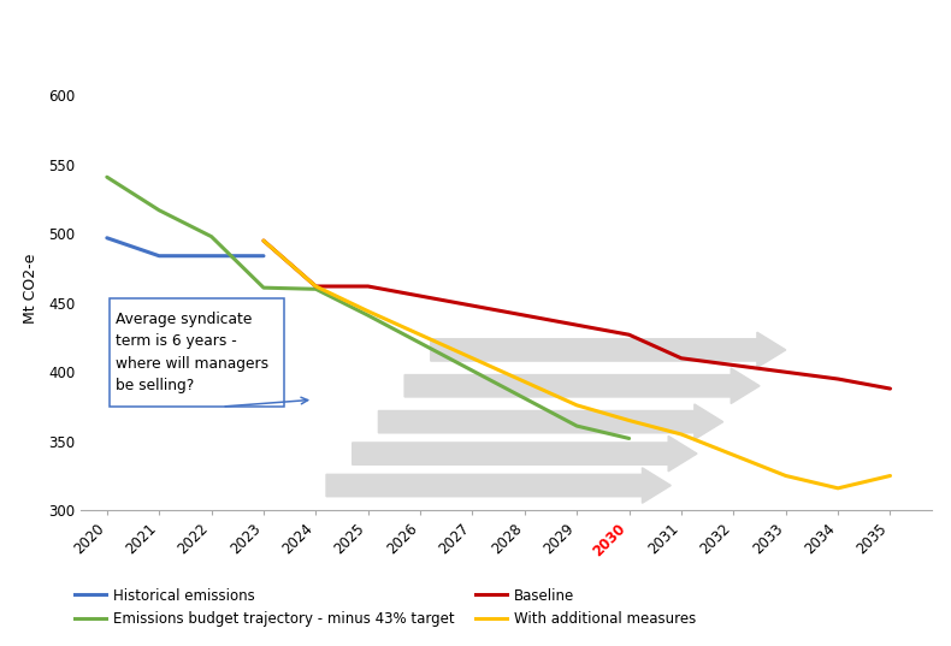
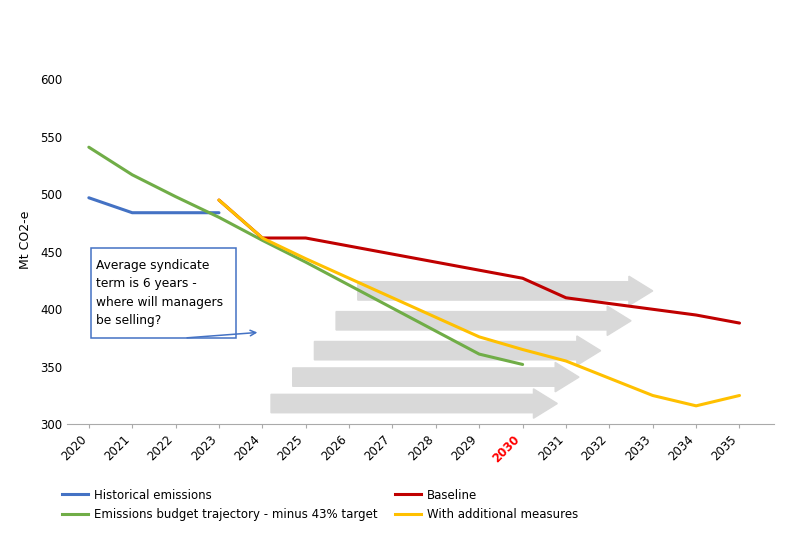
Emissions budget trajectory - minus 43% target/2023: 461 -> 480
